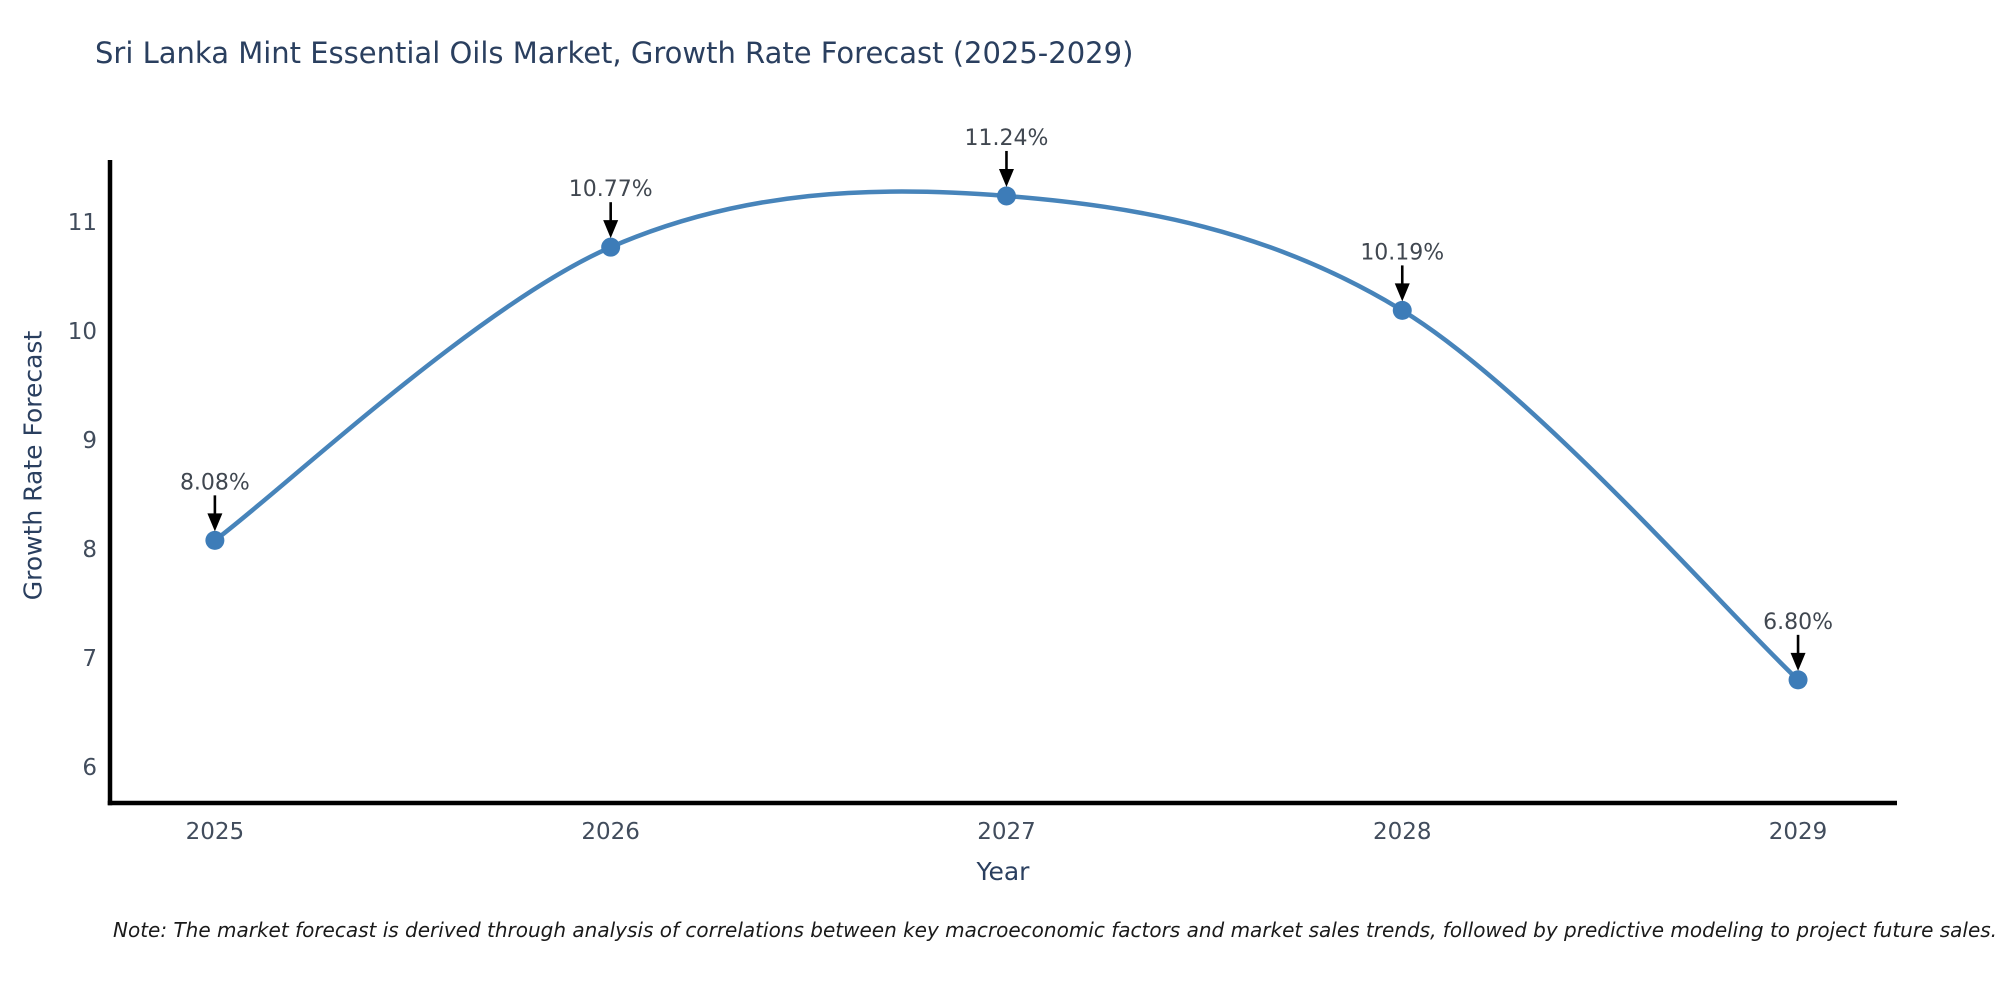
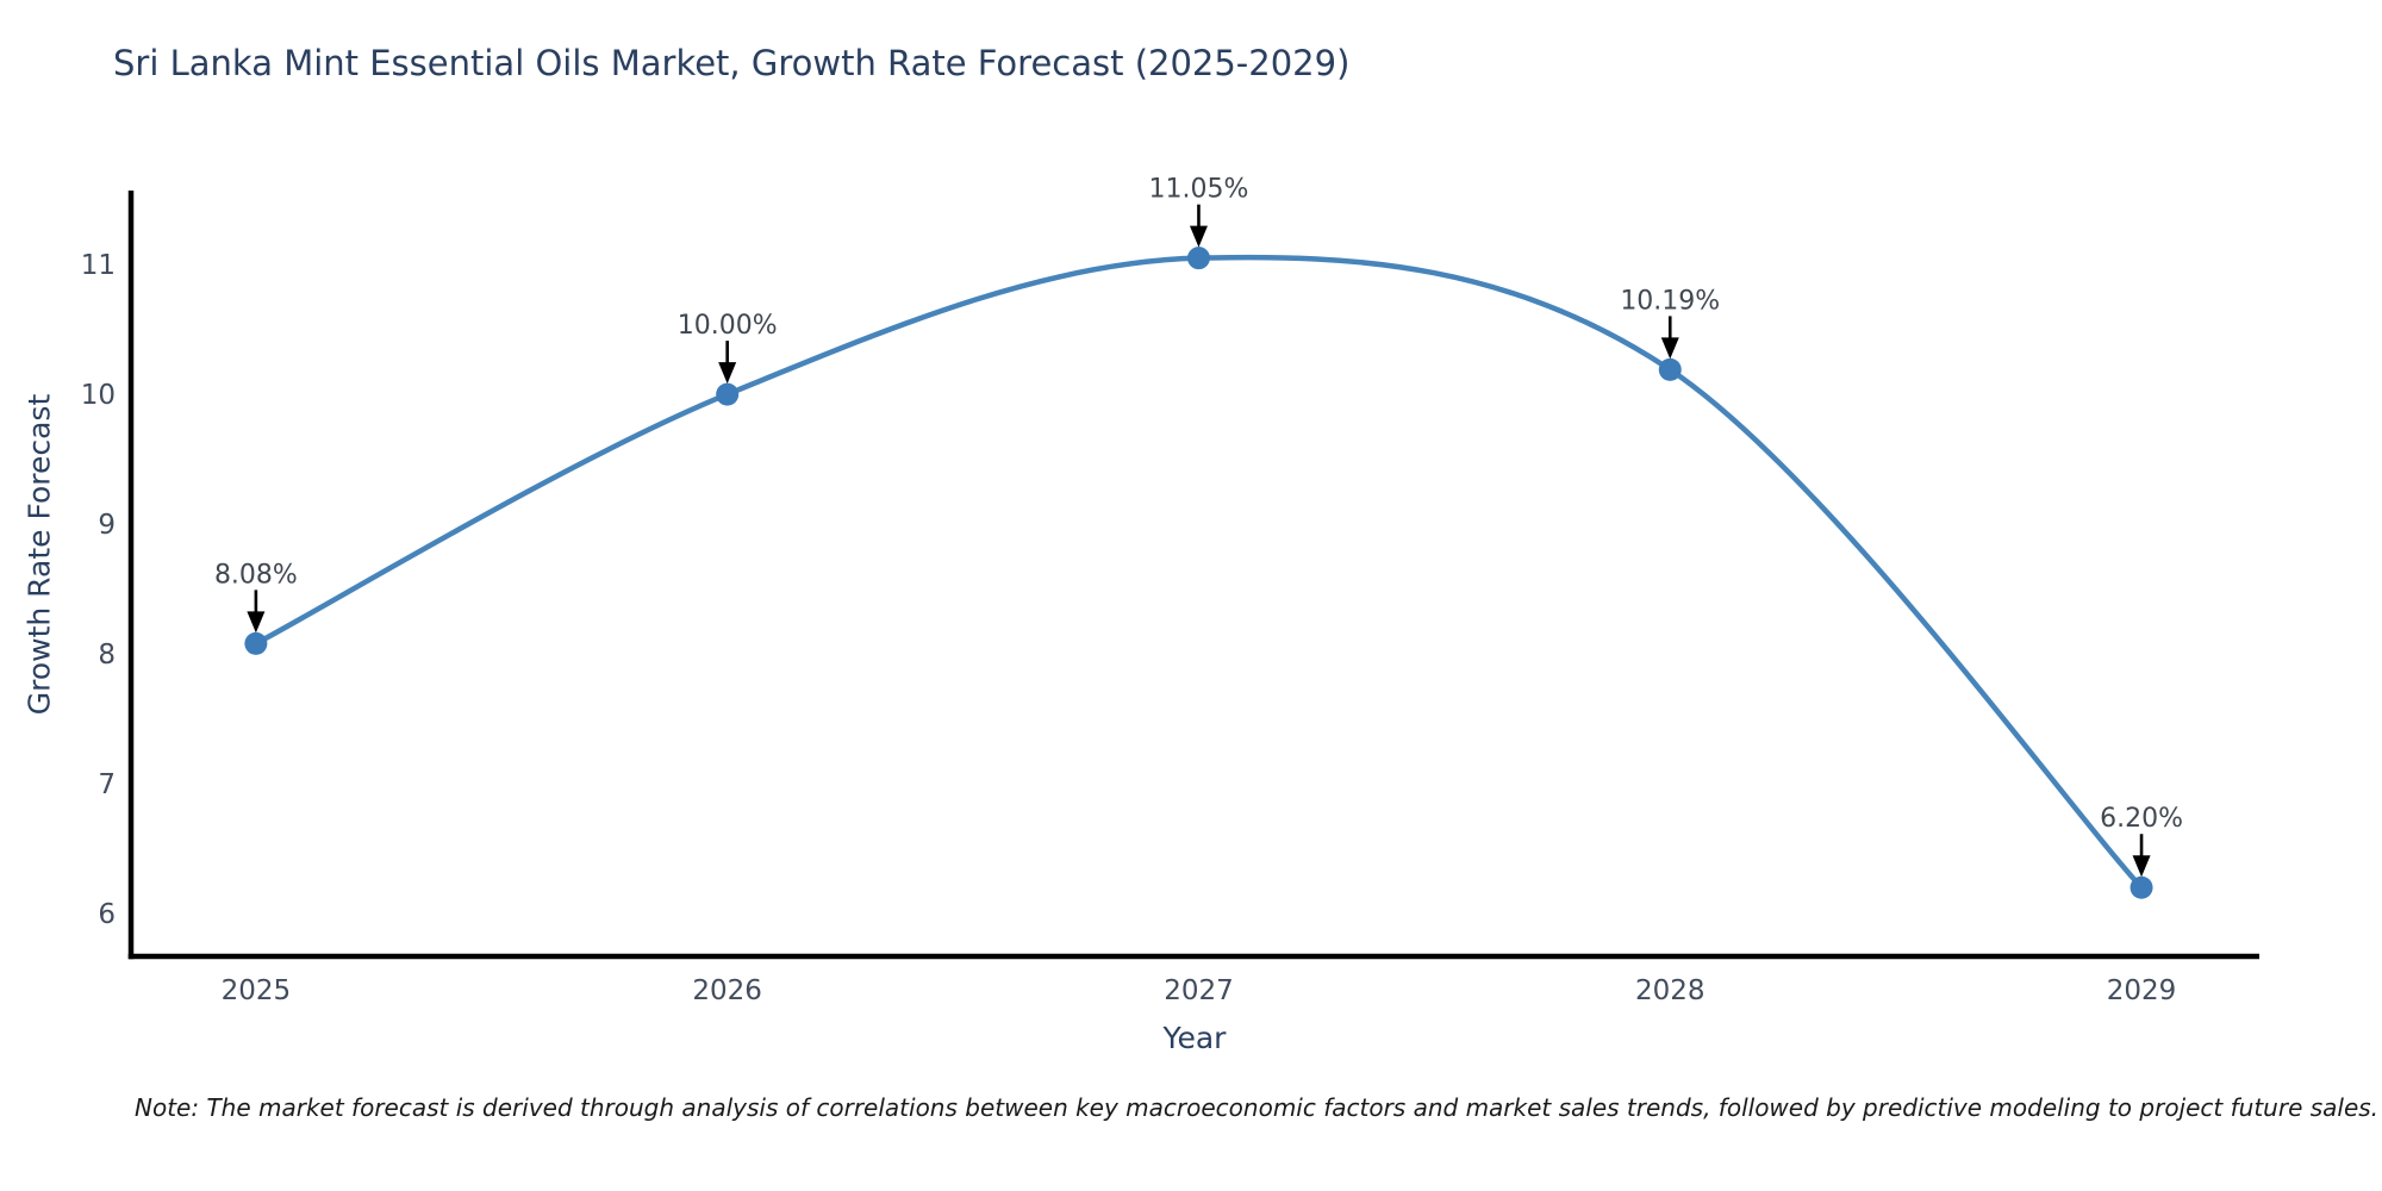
2026: 10.77% -> 10.00%
2027: 11.24% -> 11.05%
2029: 6.80% -> 6.20%
